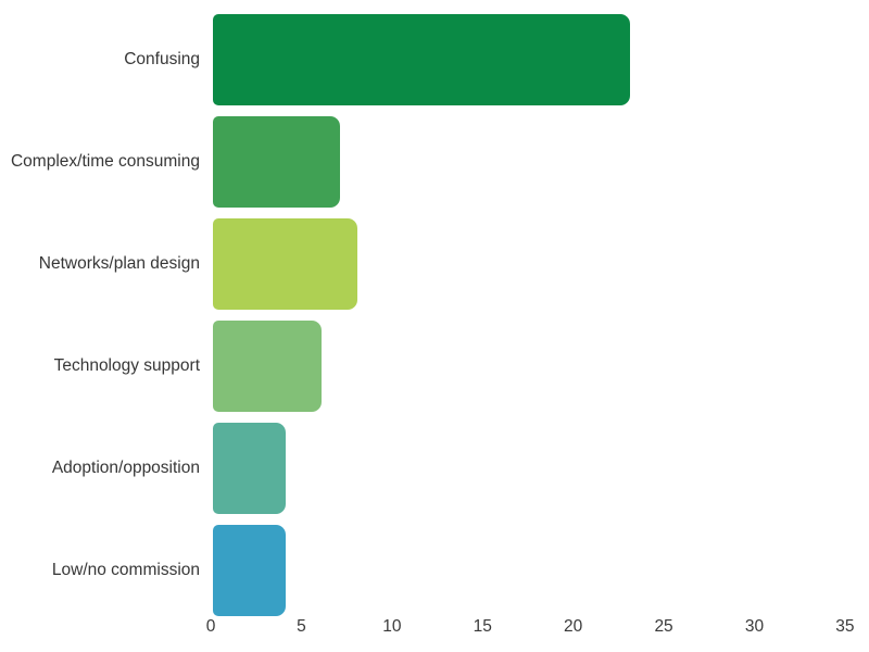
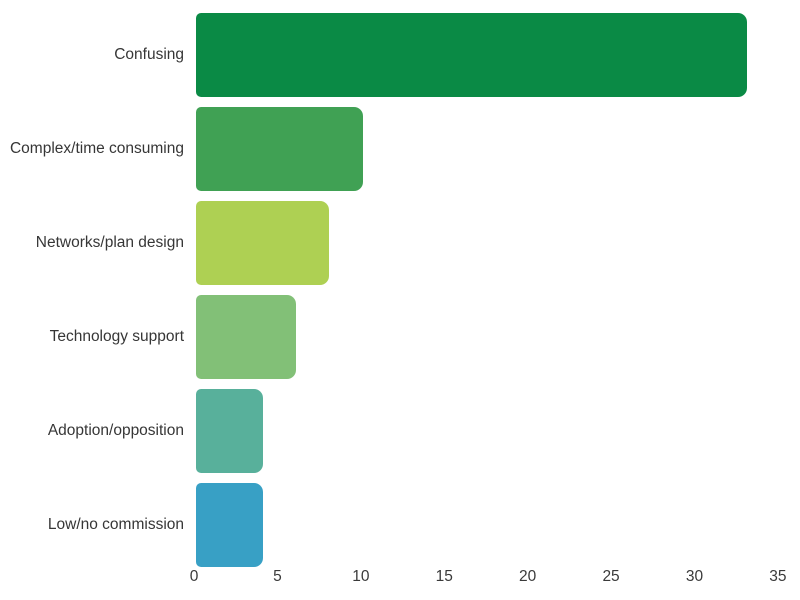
Confusing: 23 -> 33
Complex/time consuming: 7 -> 10
